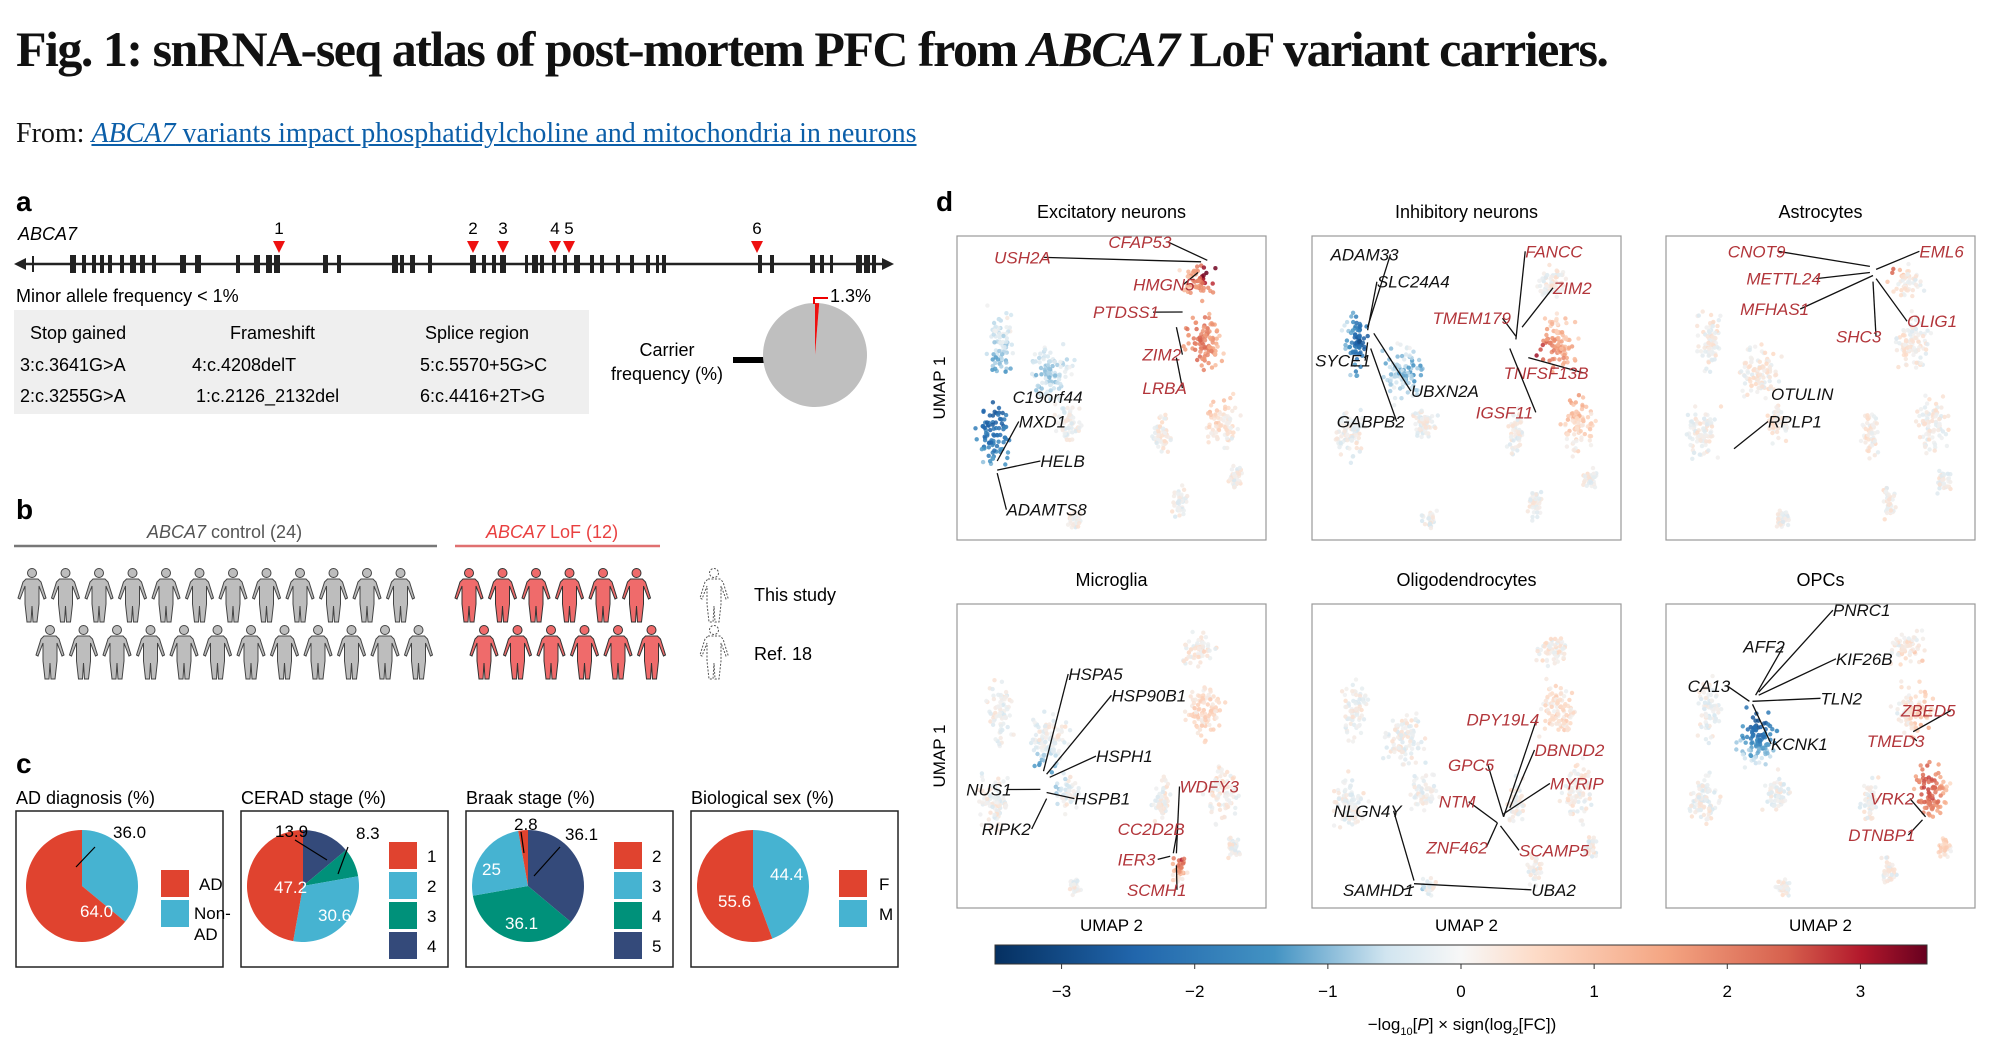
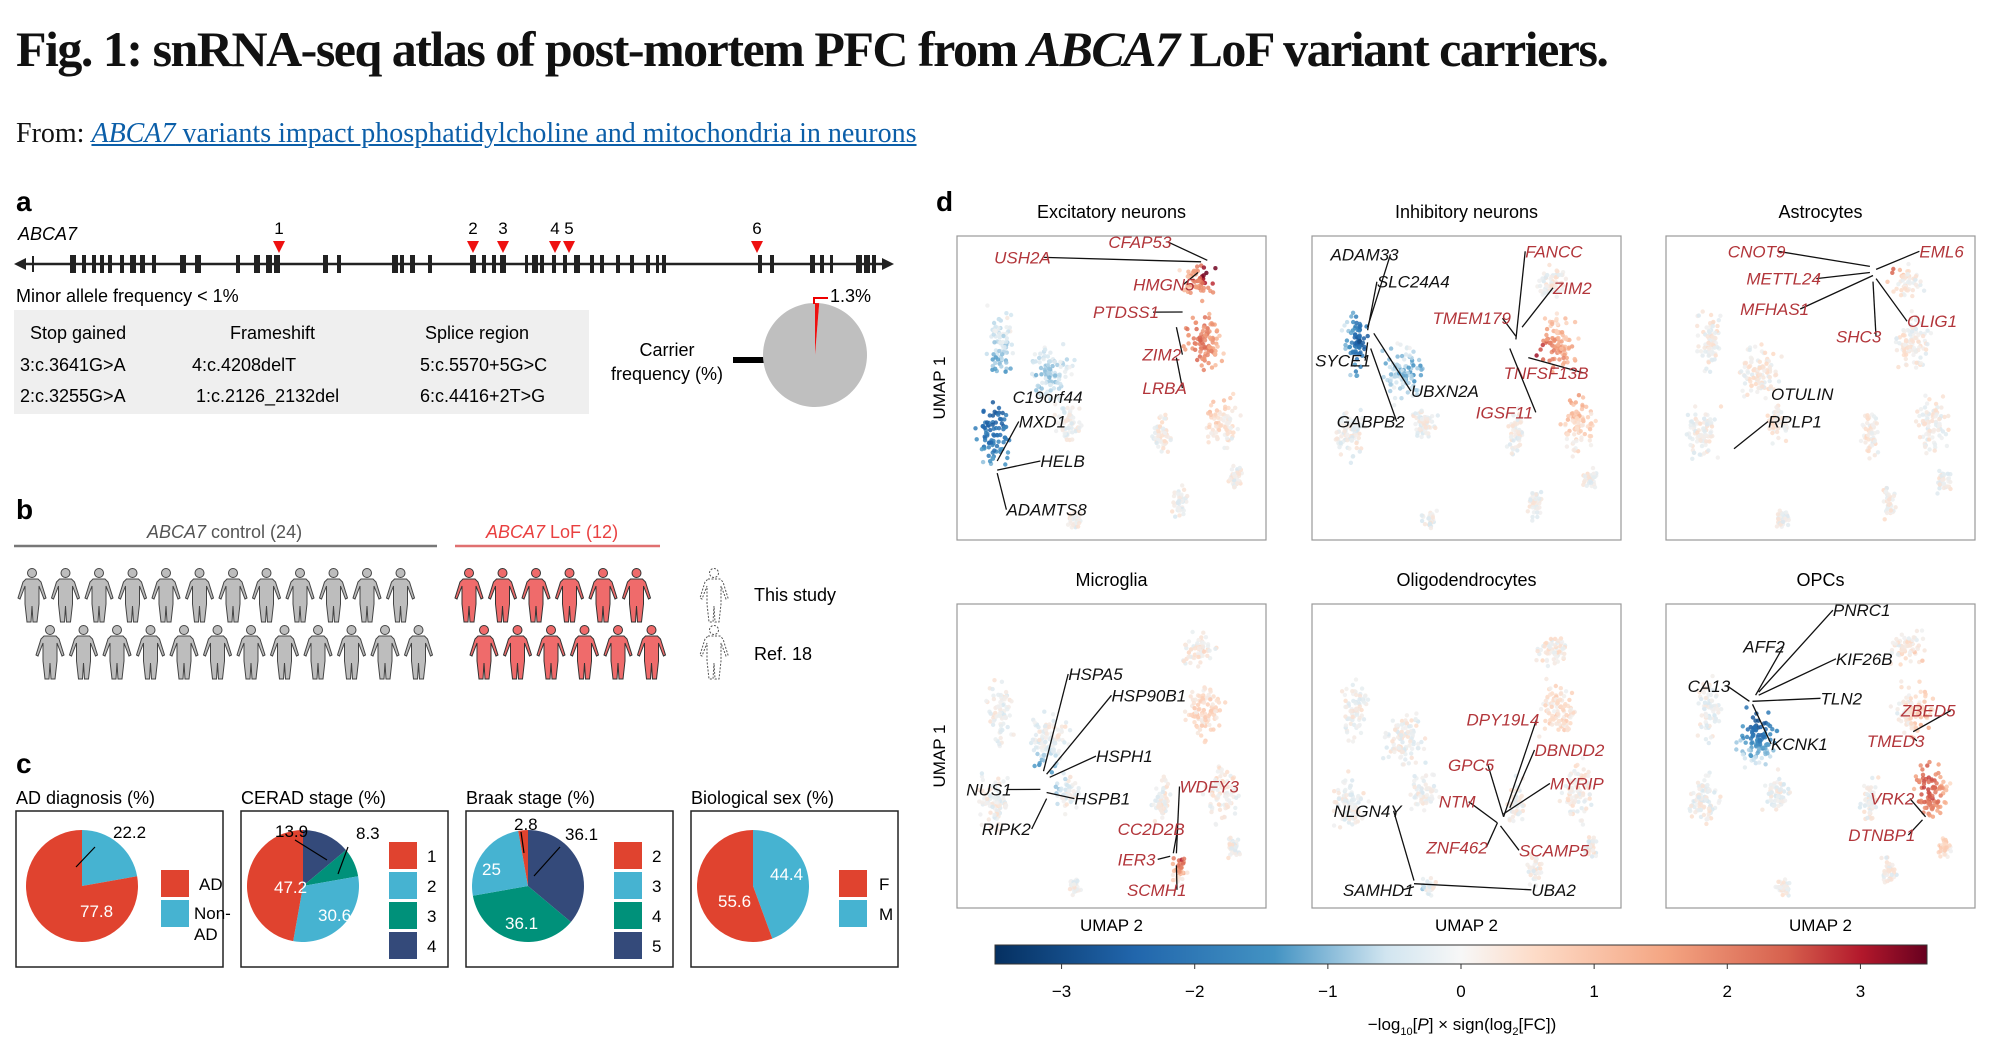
AD diagnosis (%)/AD: 64.0 -> 77.8
AD diagnosis (%)/Non-AD: 36.0 -> 22.2
